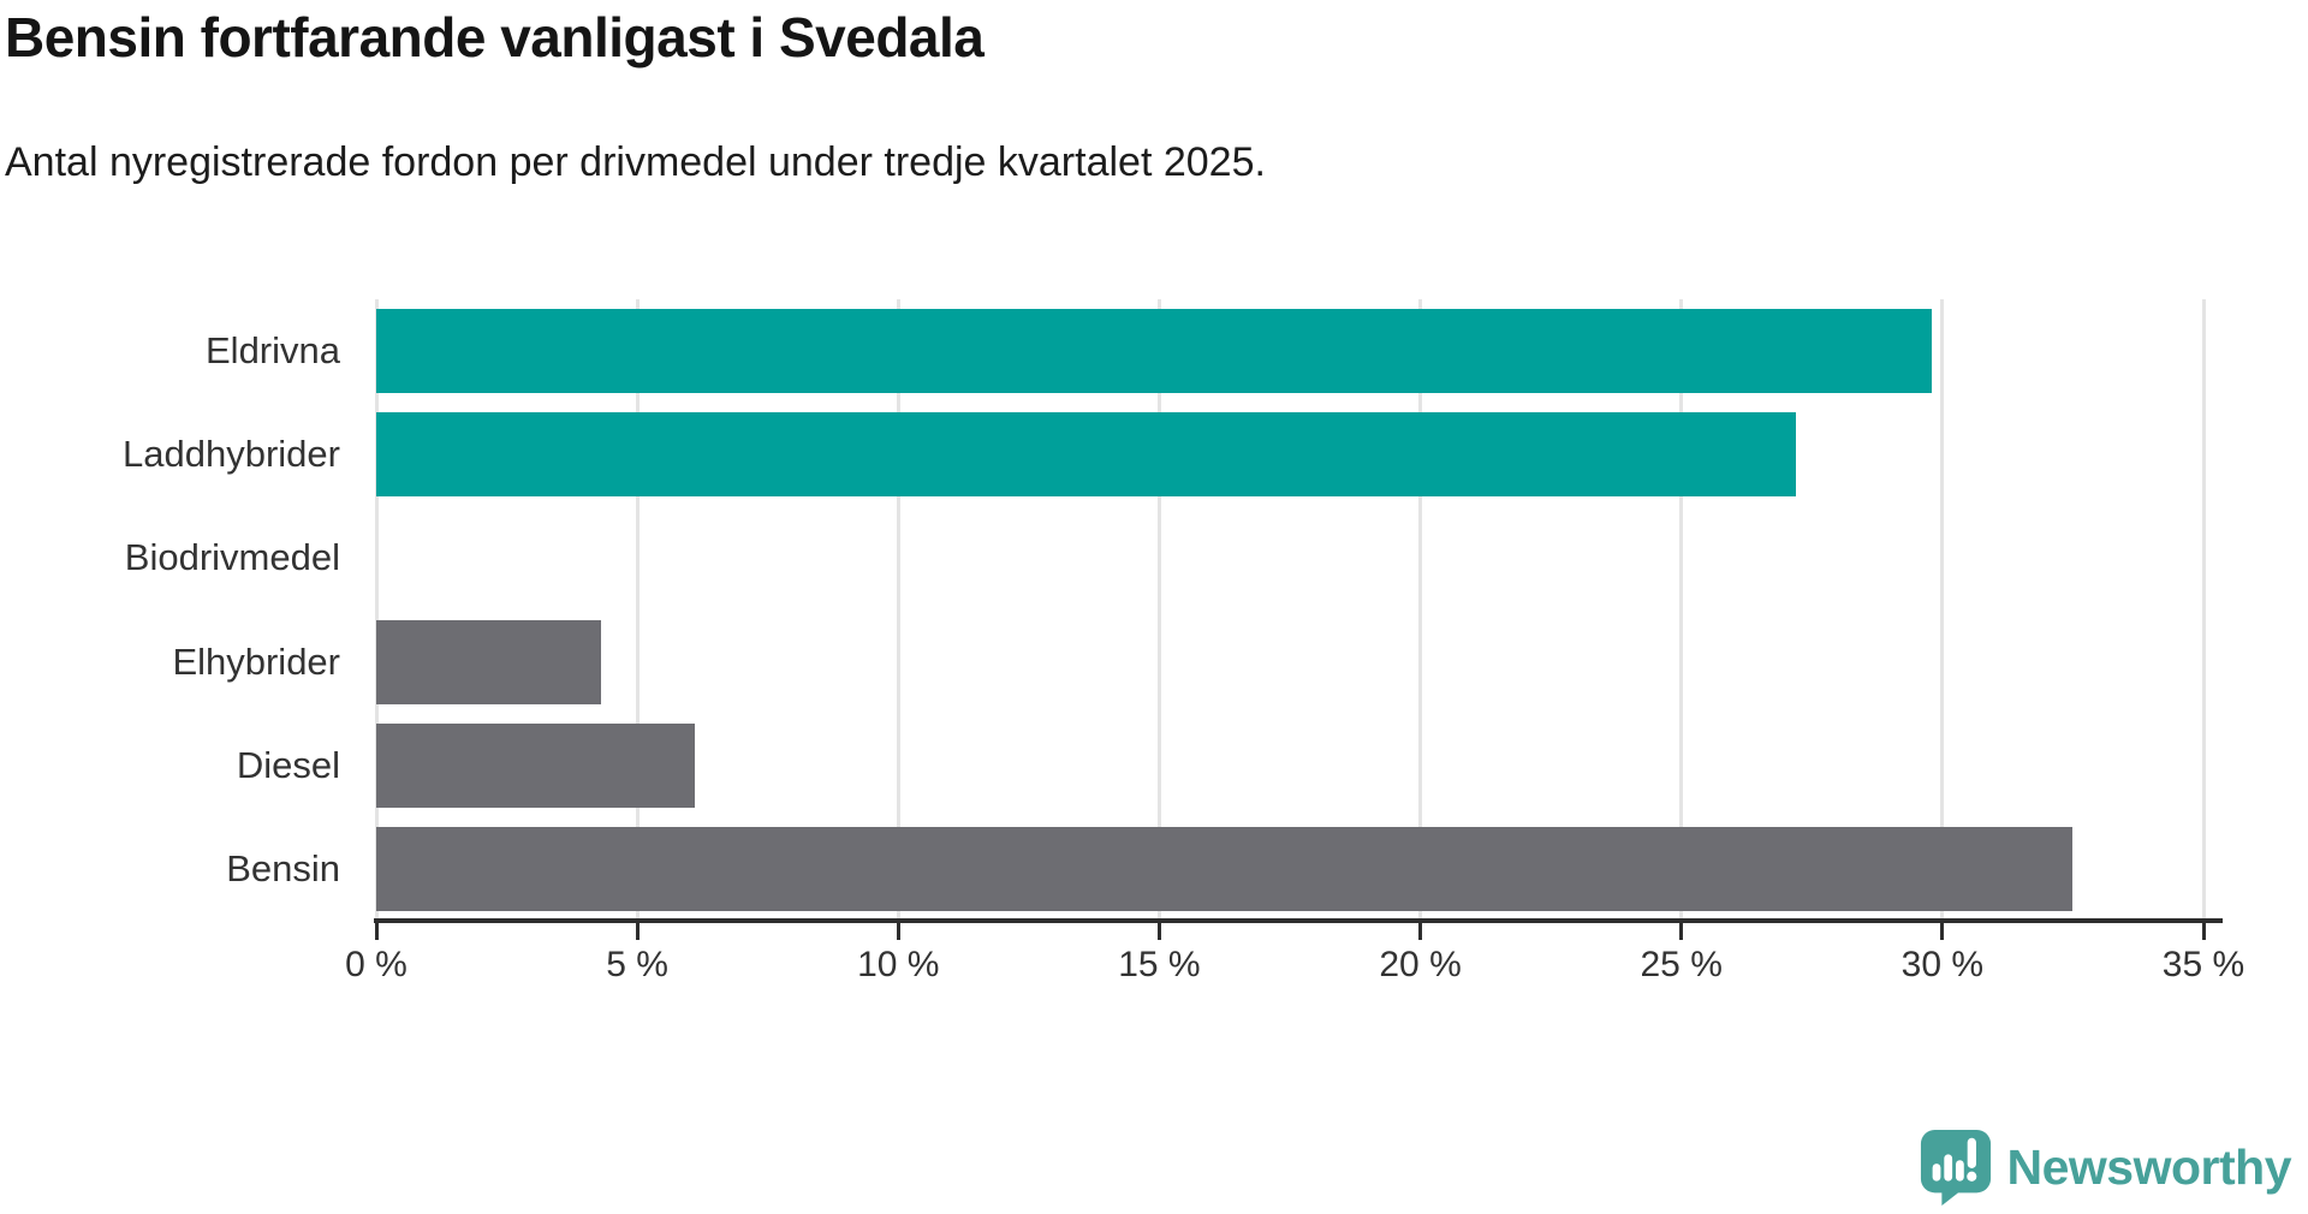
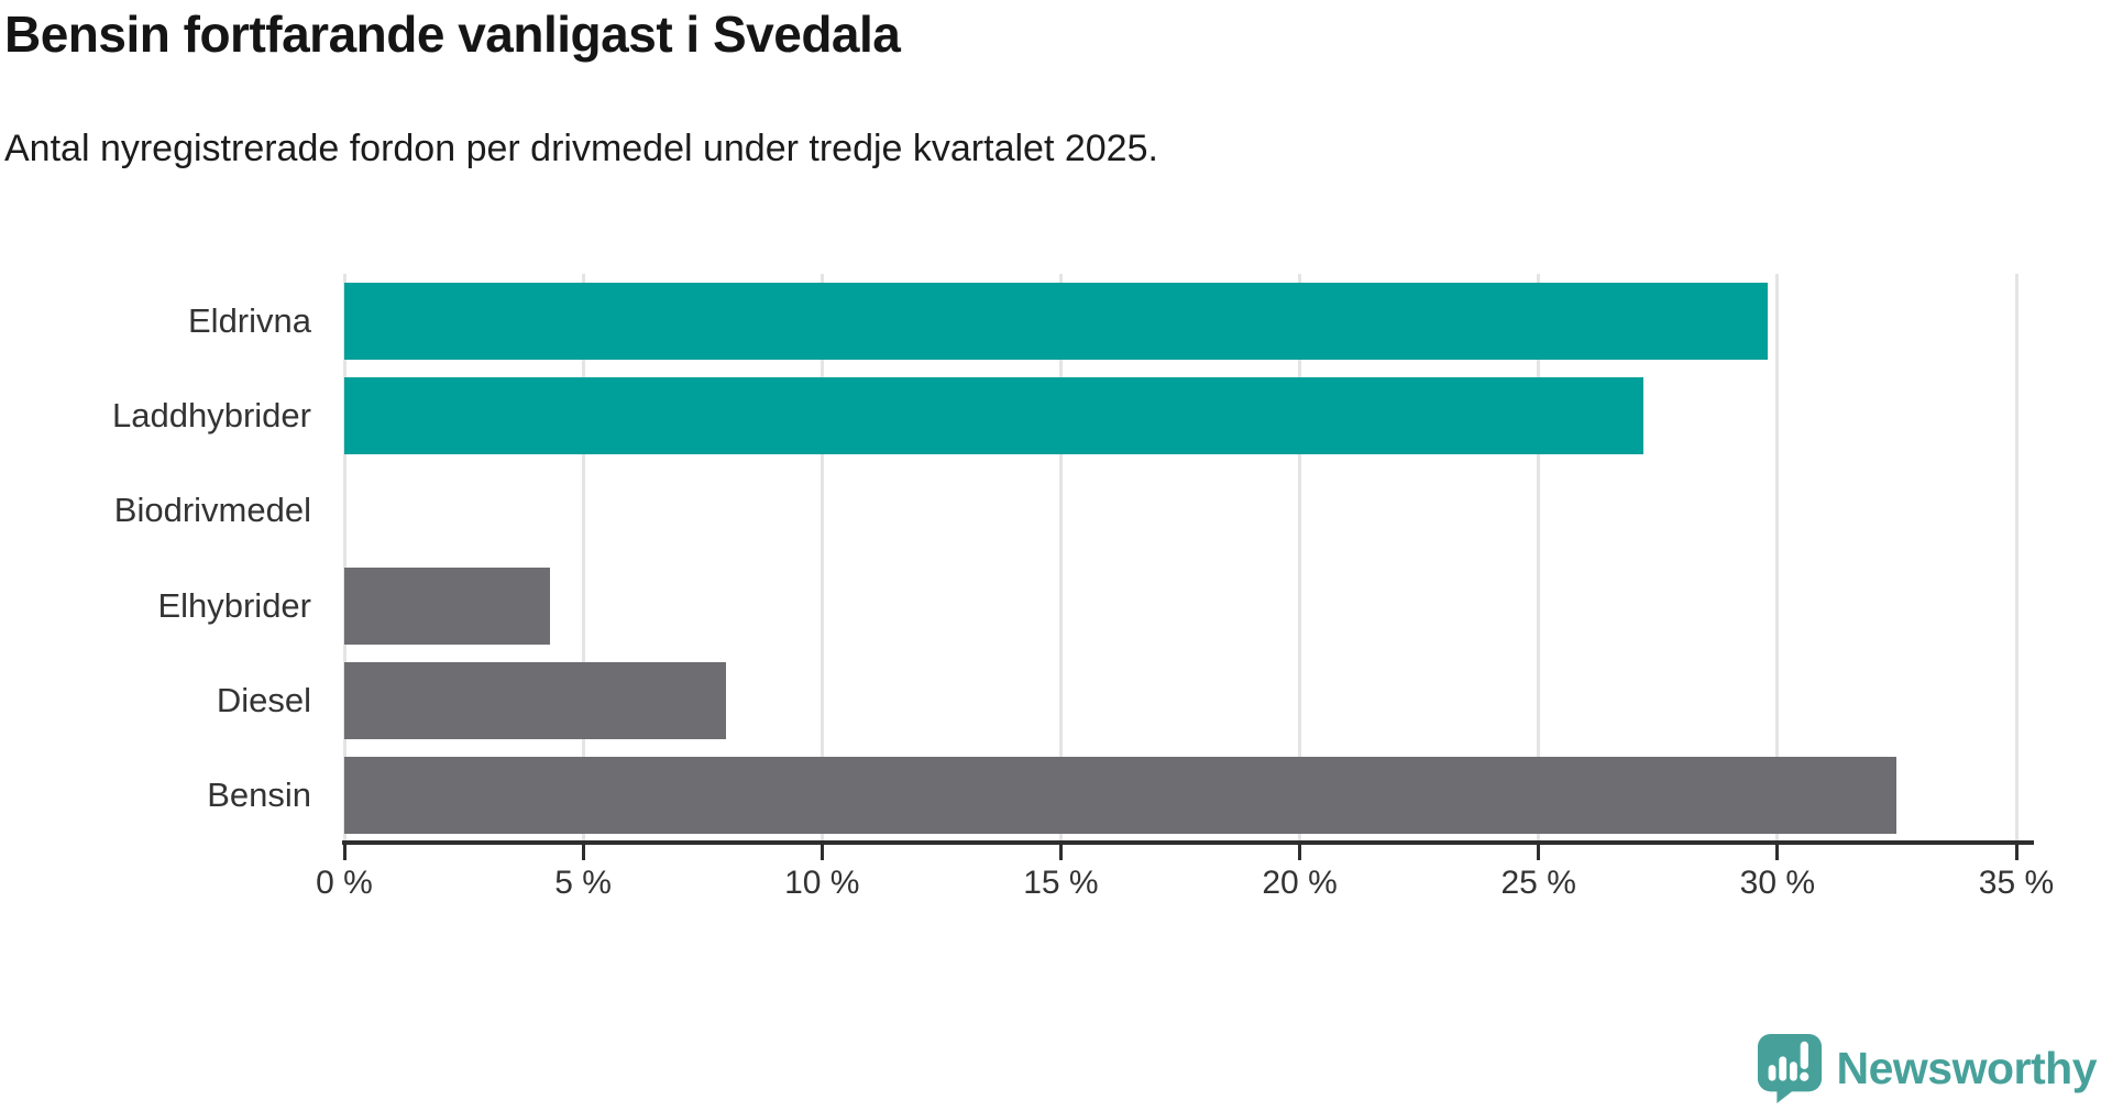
Diesel: 6.1% -> 8.0%
